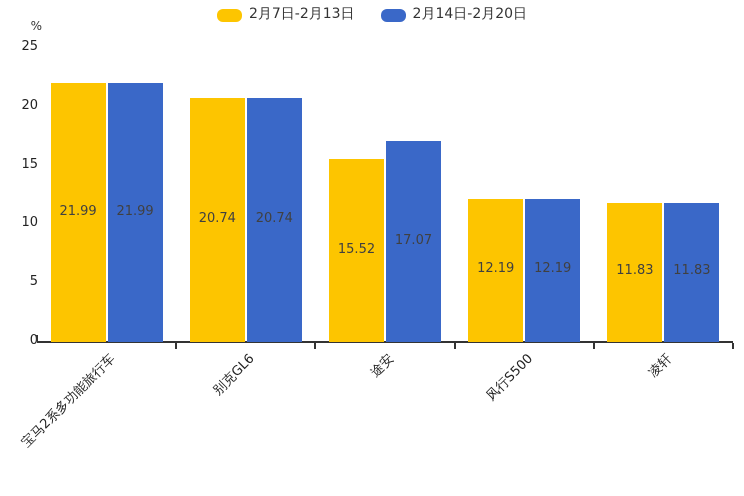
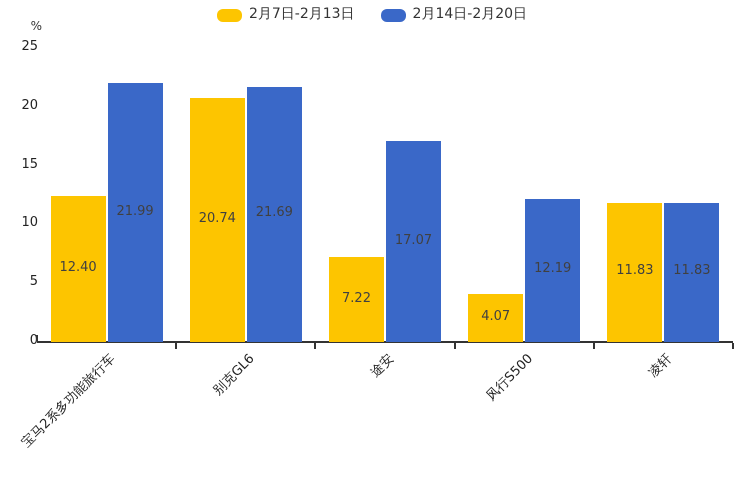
2月7日-2月13日/宝马2系多功能旅行车: 21.99 -> 12.40
2月14日-2月20日/别克GL6: 20.74 -> 21.69
2月7日-2月13日/途安: 15.52 -> 7.22
2月7日-2月13日/风行S500: 12.19 -> 4.07
